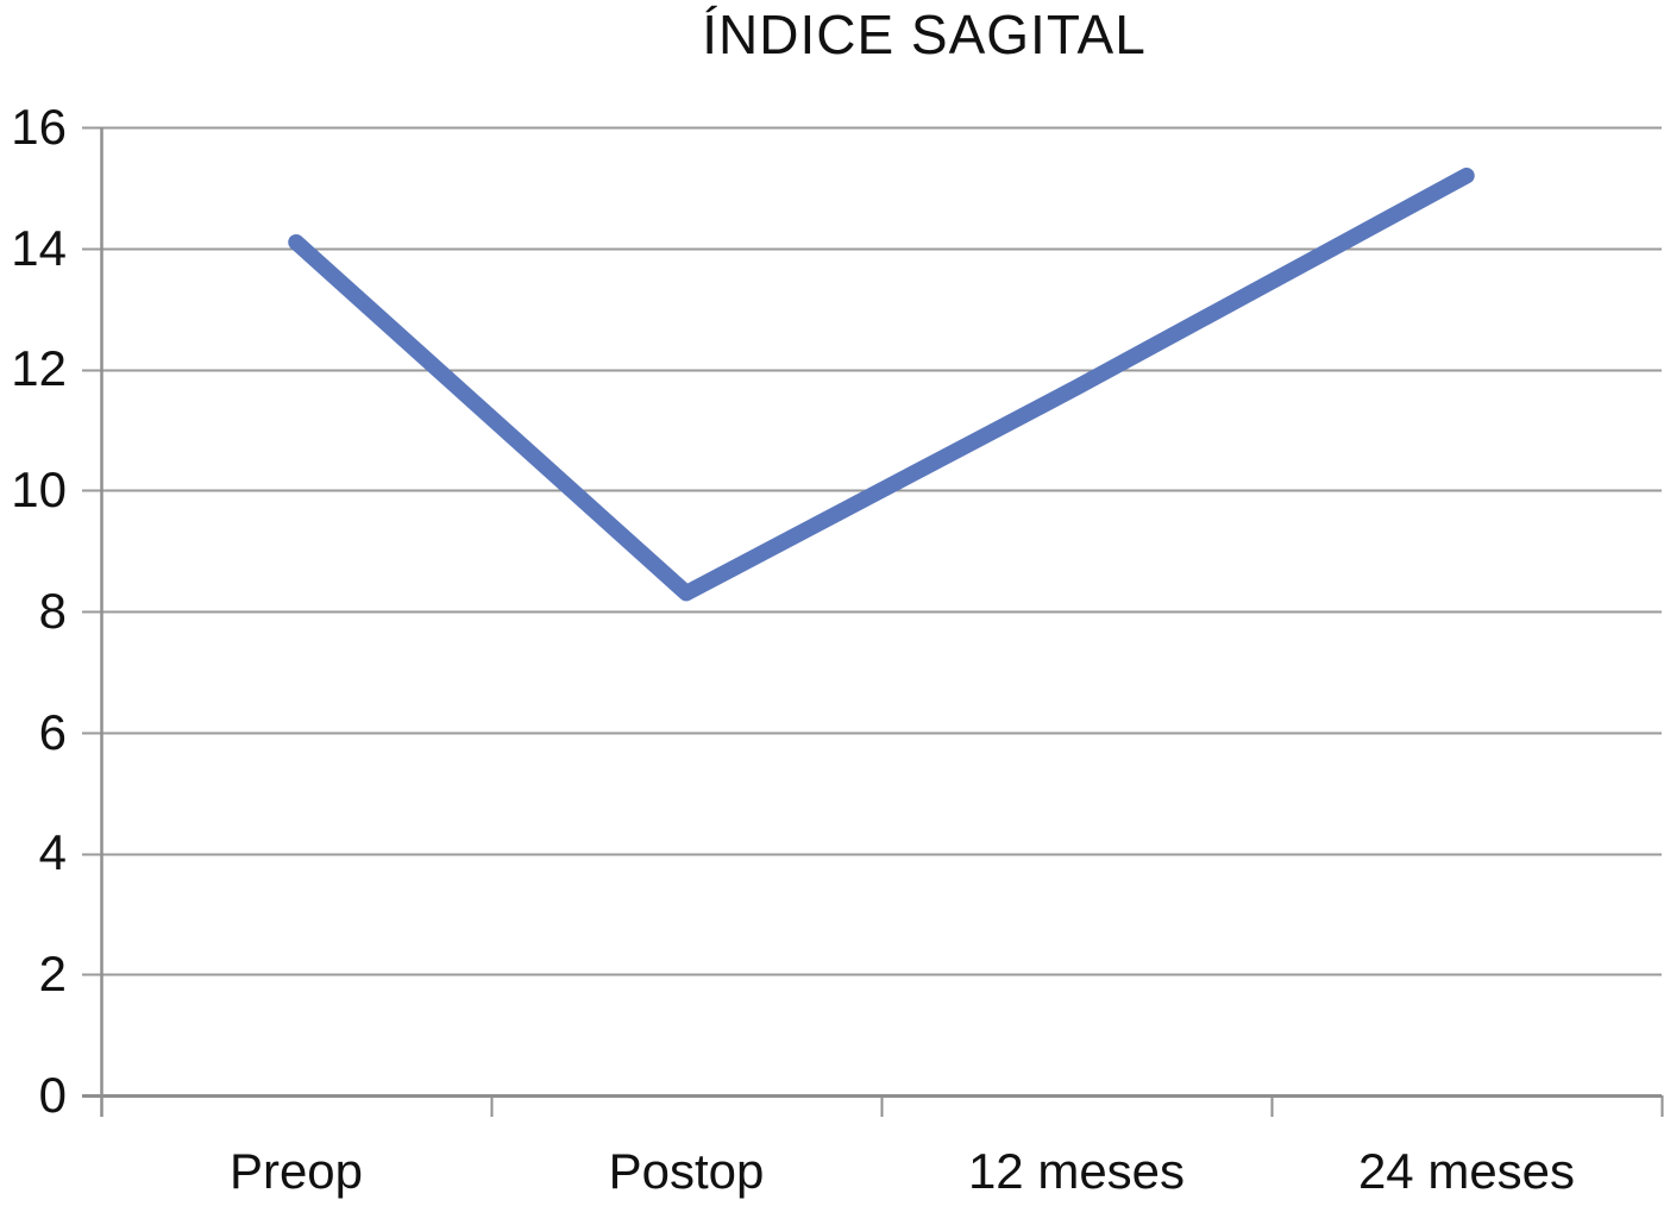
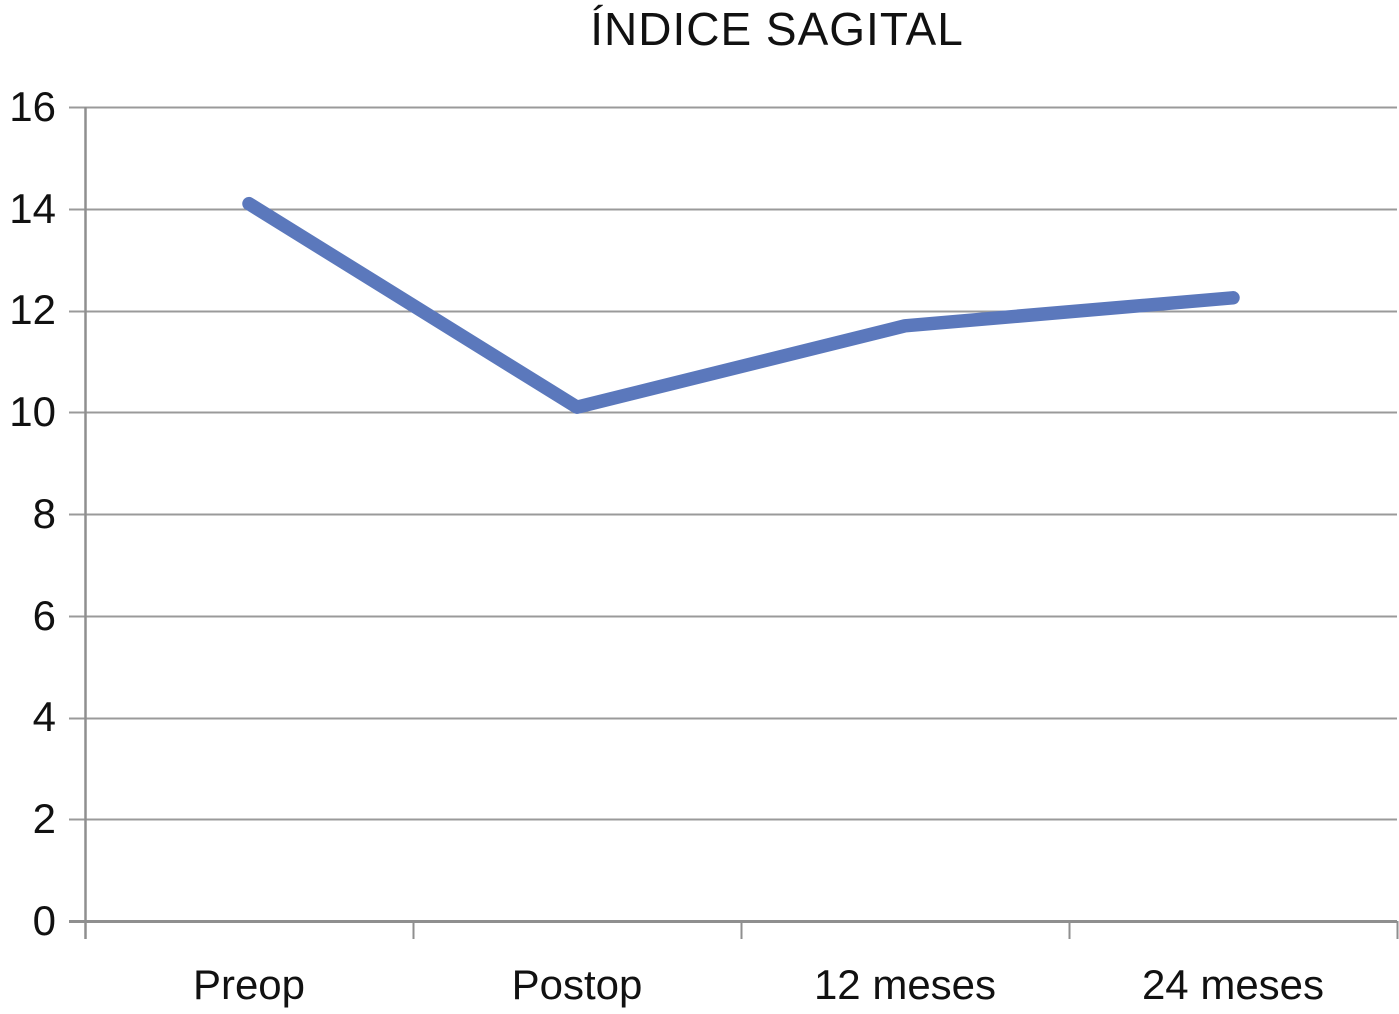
Postop: 8.3 -> 10.1
24 meses: 15.2 -> 12.2
